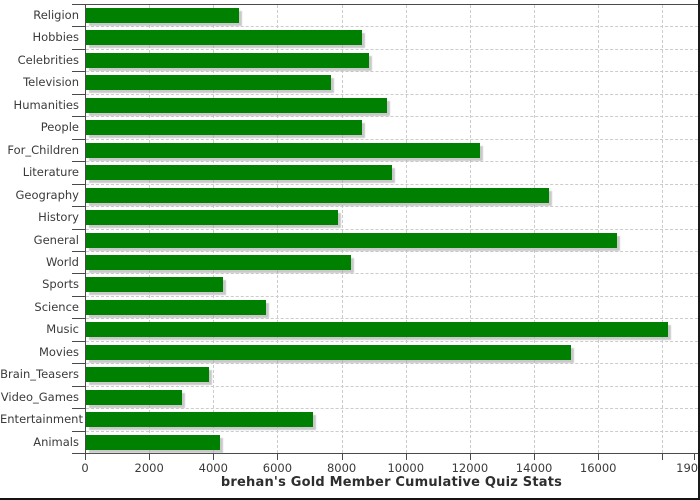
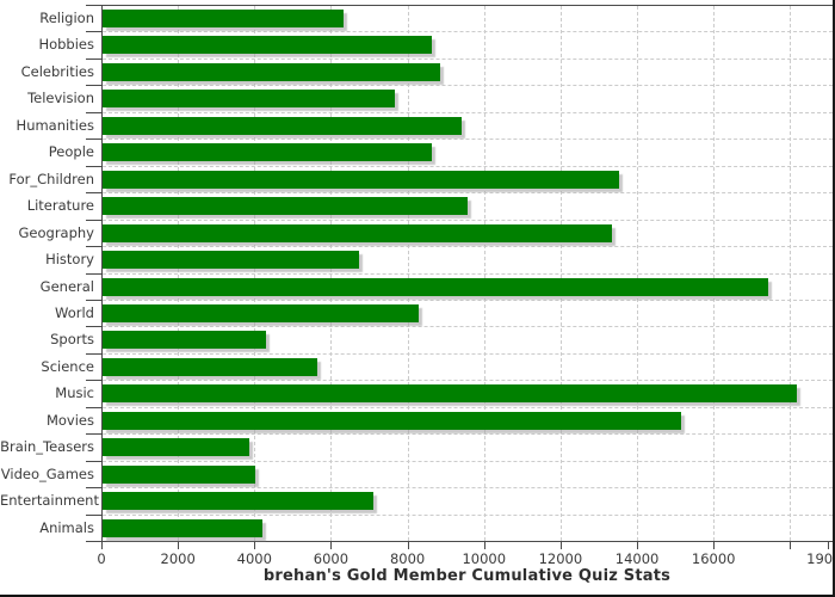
Religion: 4800 -> 6300
For_Children: 12300 -> 13500
Geography: 14400 -> 13300
History: 7900 -> 6700
General: 16600 -> 17400
Video_Games: 3000 -> 4000
